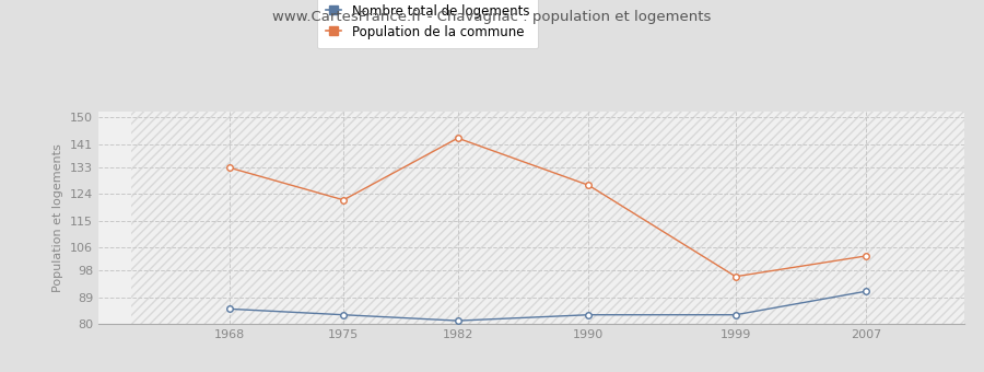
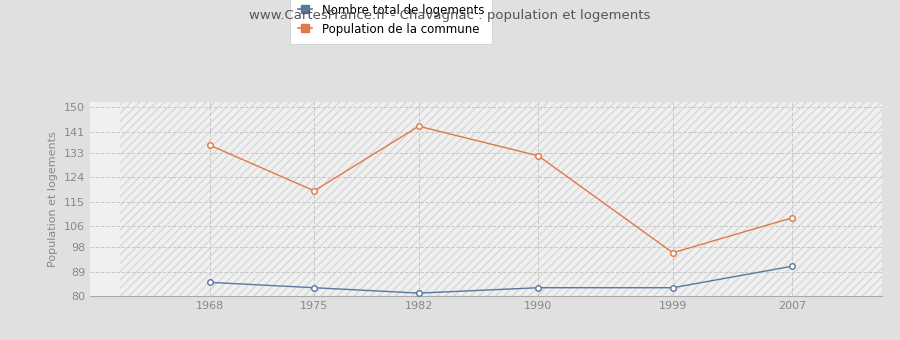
Population de la commune/1968: 133 -> 136
Population de la commune/1975: 122 -> 119
Population de la commune/1990: 127 -> 132
Population de la commune/2007: 103 -> 109
